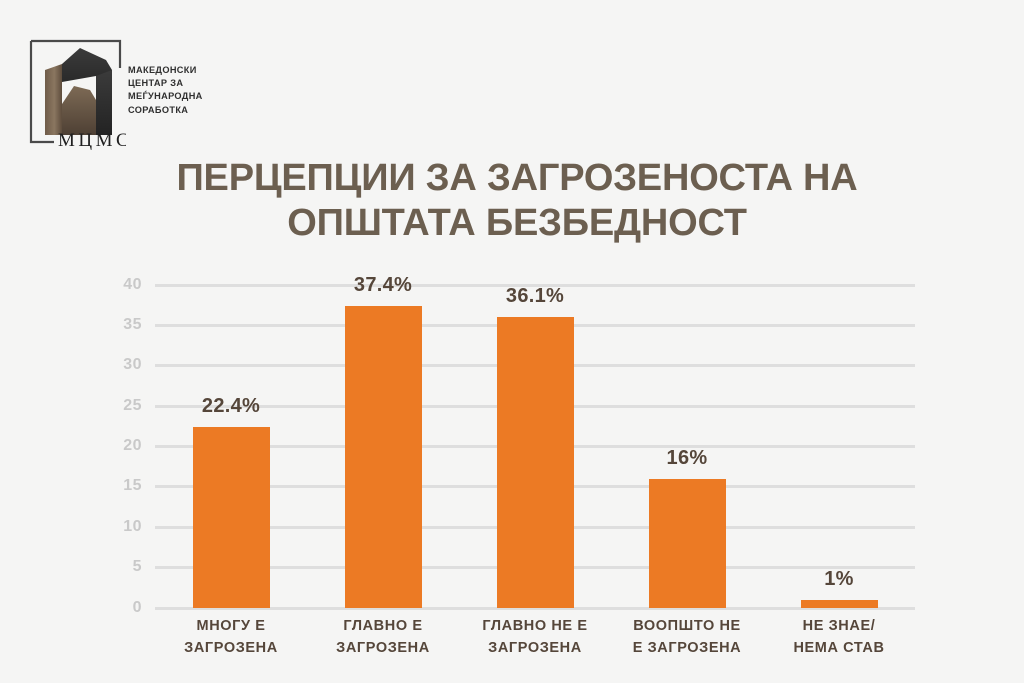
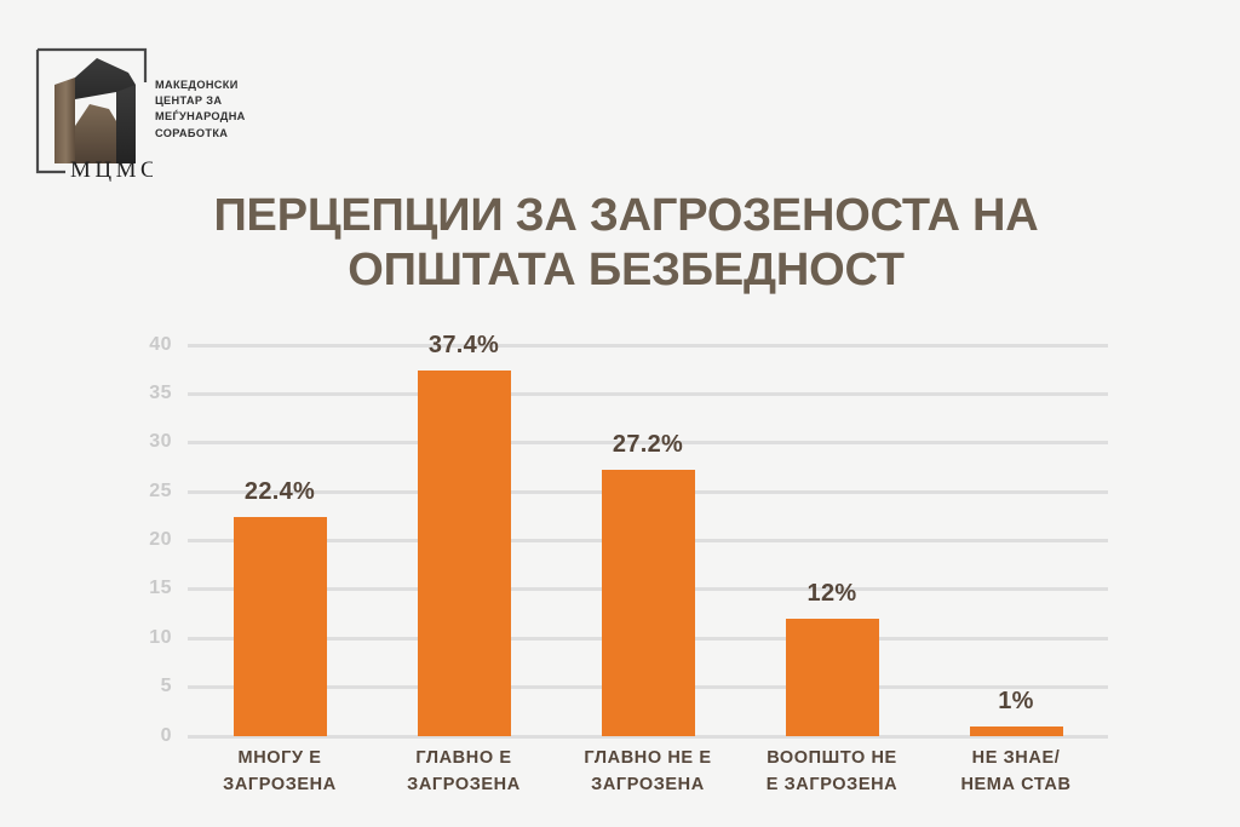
ГЛАВНО НЕ Е ЗАГРОЗЕНА: 36.1% -> 27.2%
ВООПШТО НЕ Е ЗАГРОЗЕНА: 16% -> 12%
